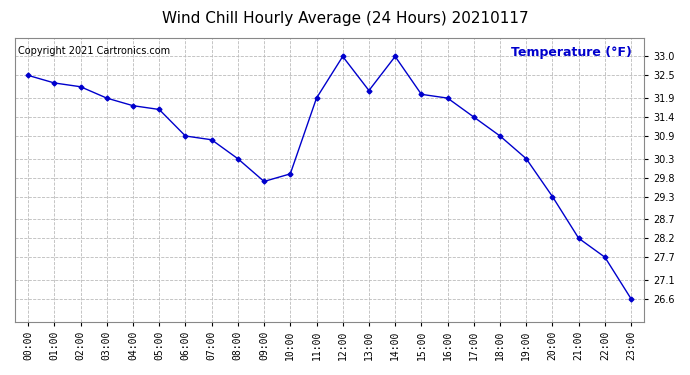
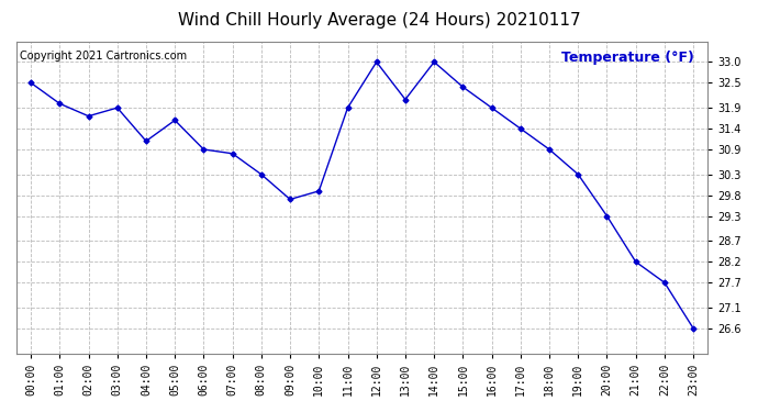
01:00: 32.3 -> 32.0
02:00: 32.2 -> 31.7
04:00: 31.7 -> 31.1
15:00: 32.0 -> 32.4
